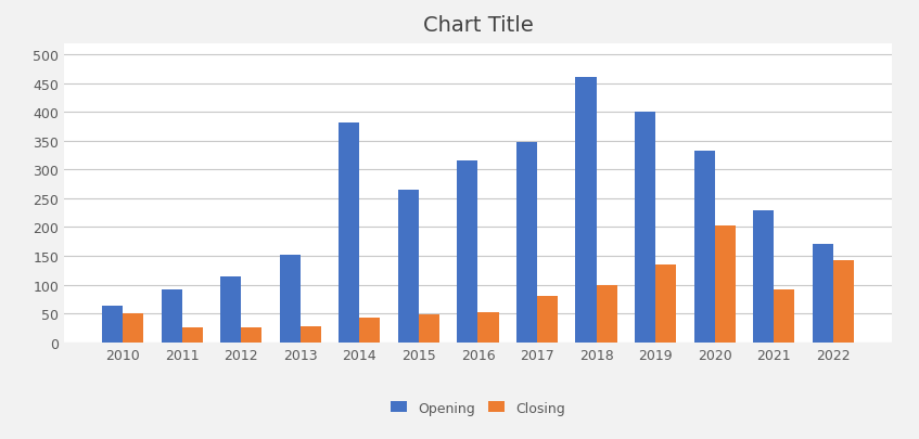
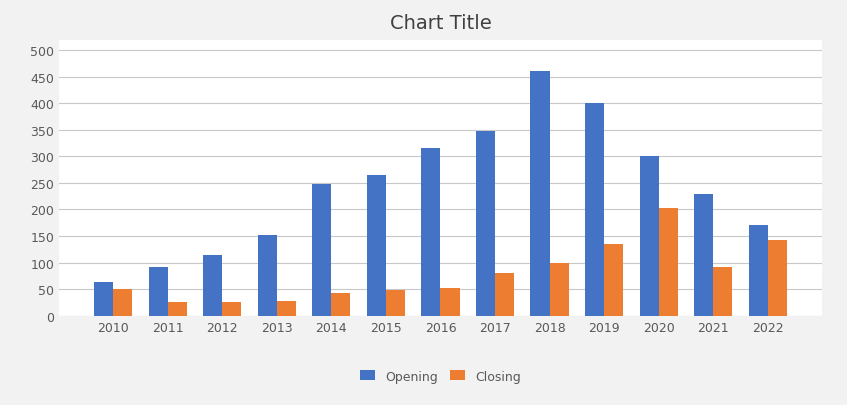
Opening/2014: 382 -> 248
Opening/2020: 332 -> 300
